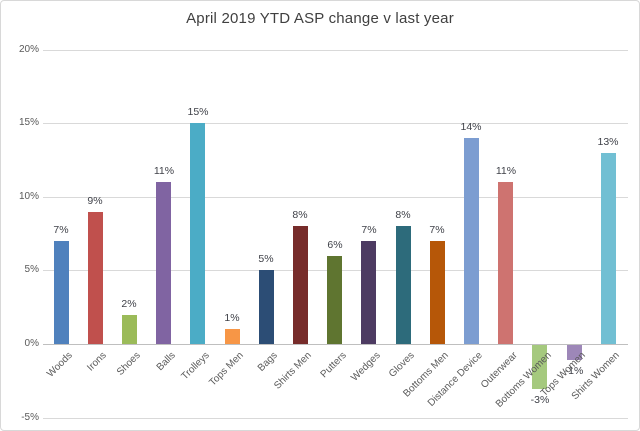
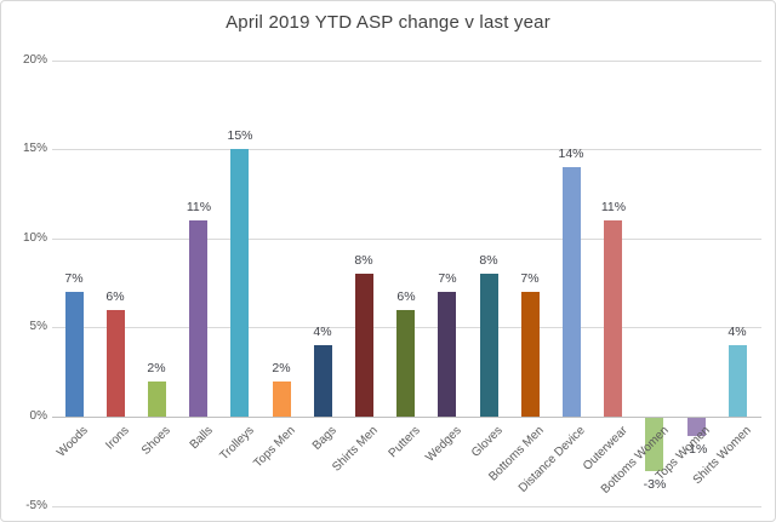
Irons: 9% -> 6%
Tops Men: 1% -> 2%
Bags: 5% -> 4%
Shirts Women: 13% -> 4%
